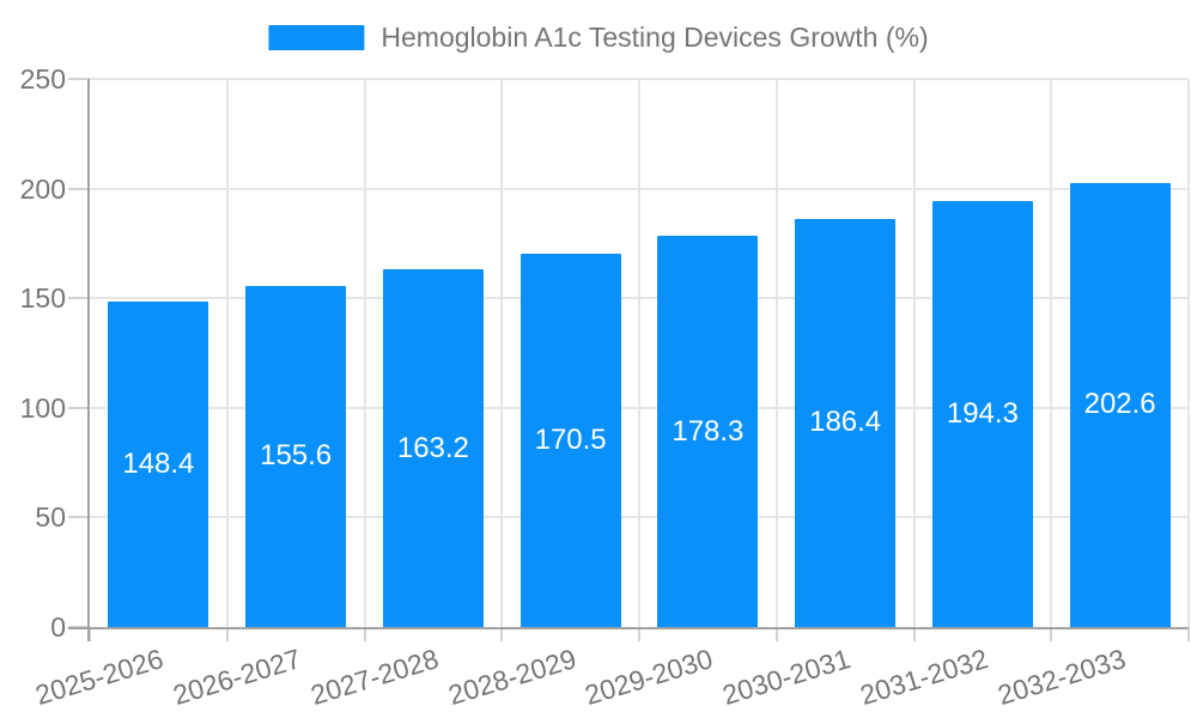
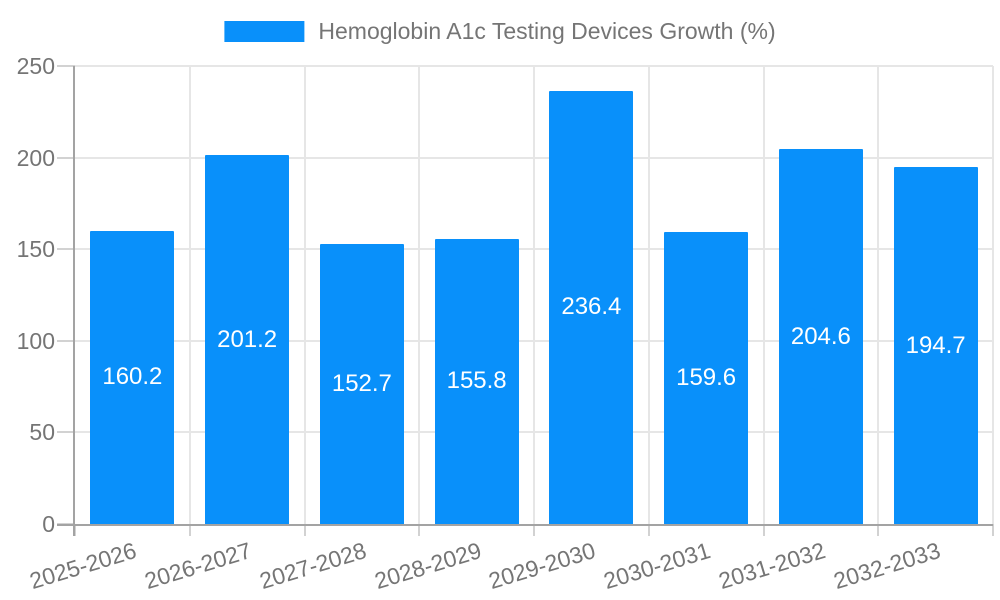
2025-2026: 148.4 -> 160.2
2026-2027: 155.6 -> 201.2
2027-2028: 163.2 -> 152.7
2028-2029: 170.5 -> 155.8
2029-2030: 178.3 -> 236.4
2030-2031: 186.4 -> 159.6
2031-2032: 194.3 -> 204.6
2032-2033: 202.6 -> 194.7
